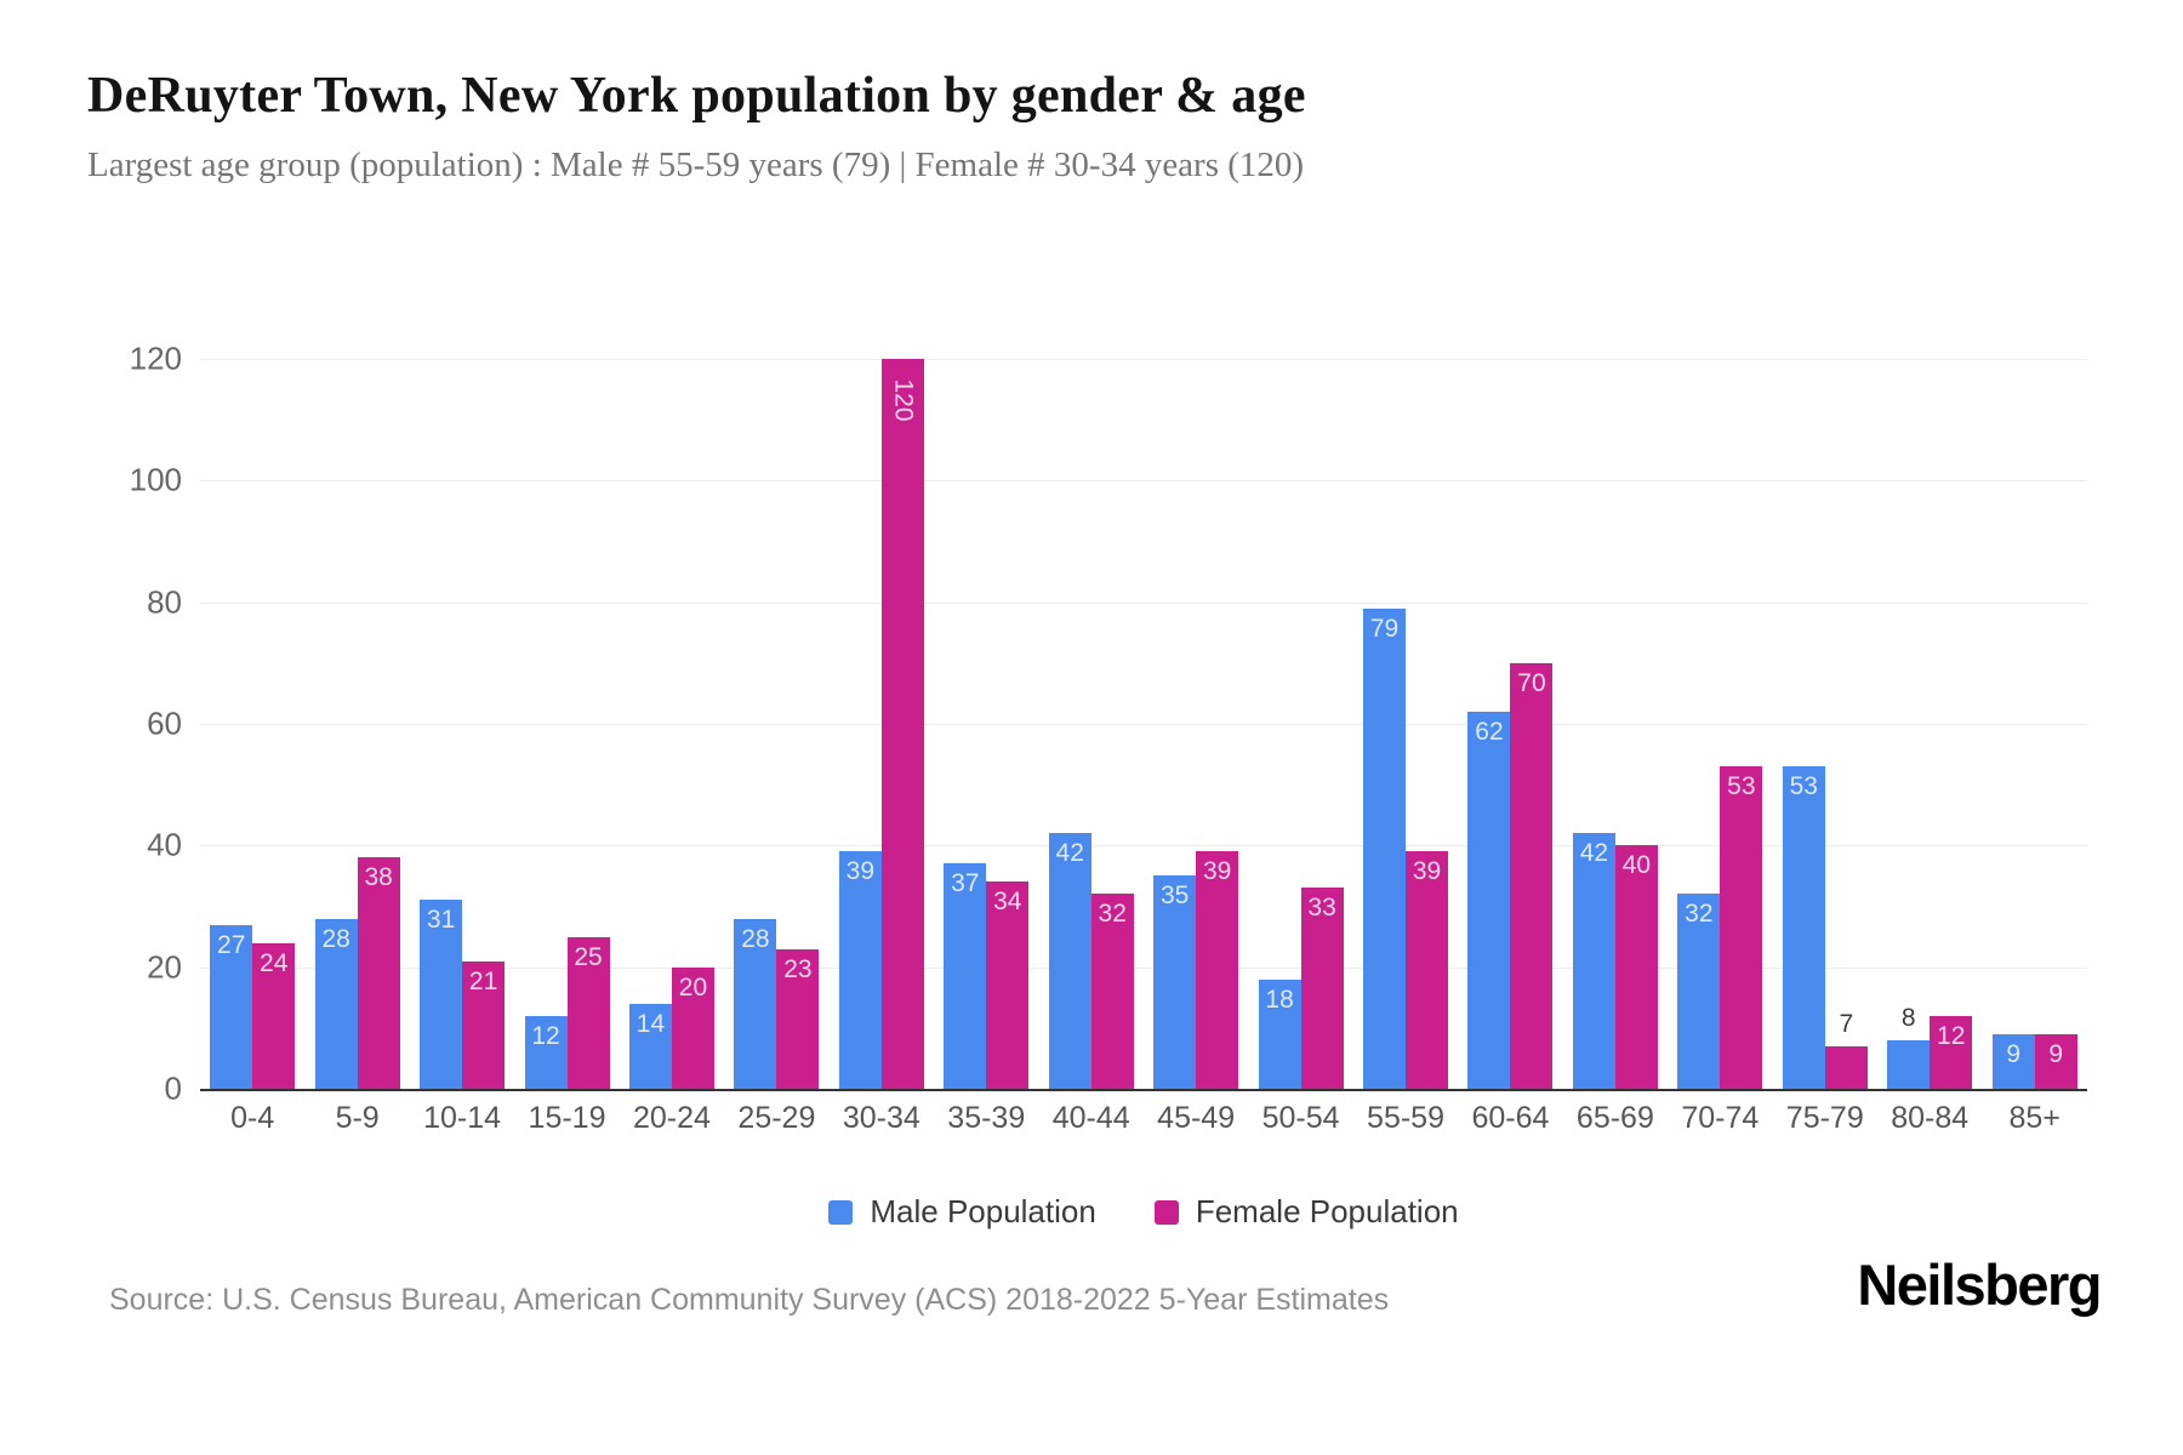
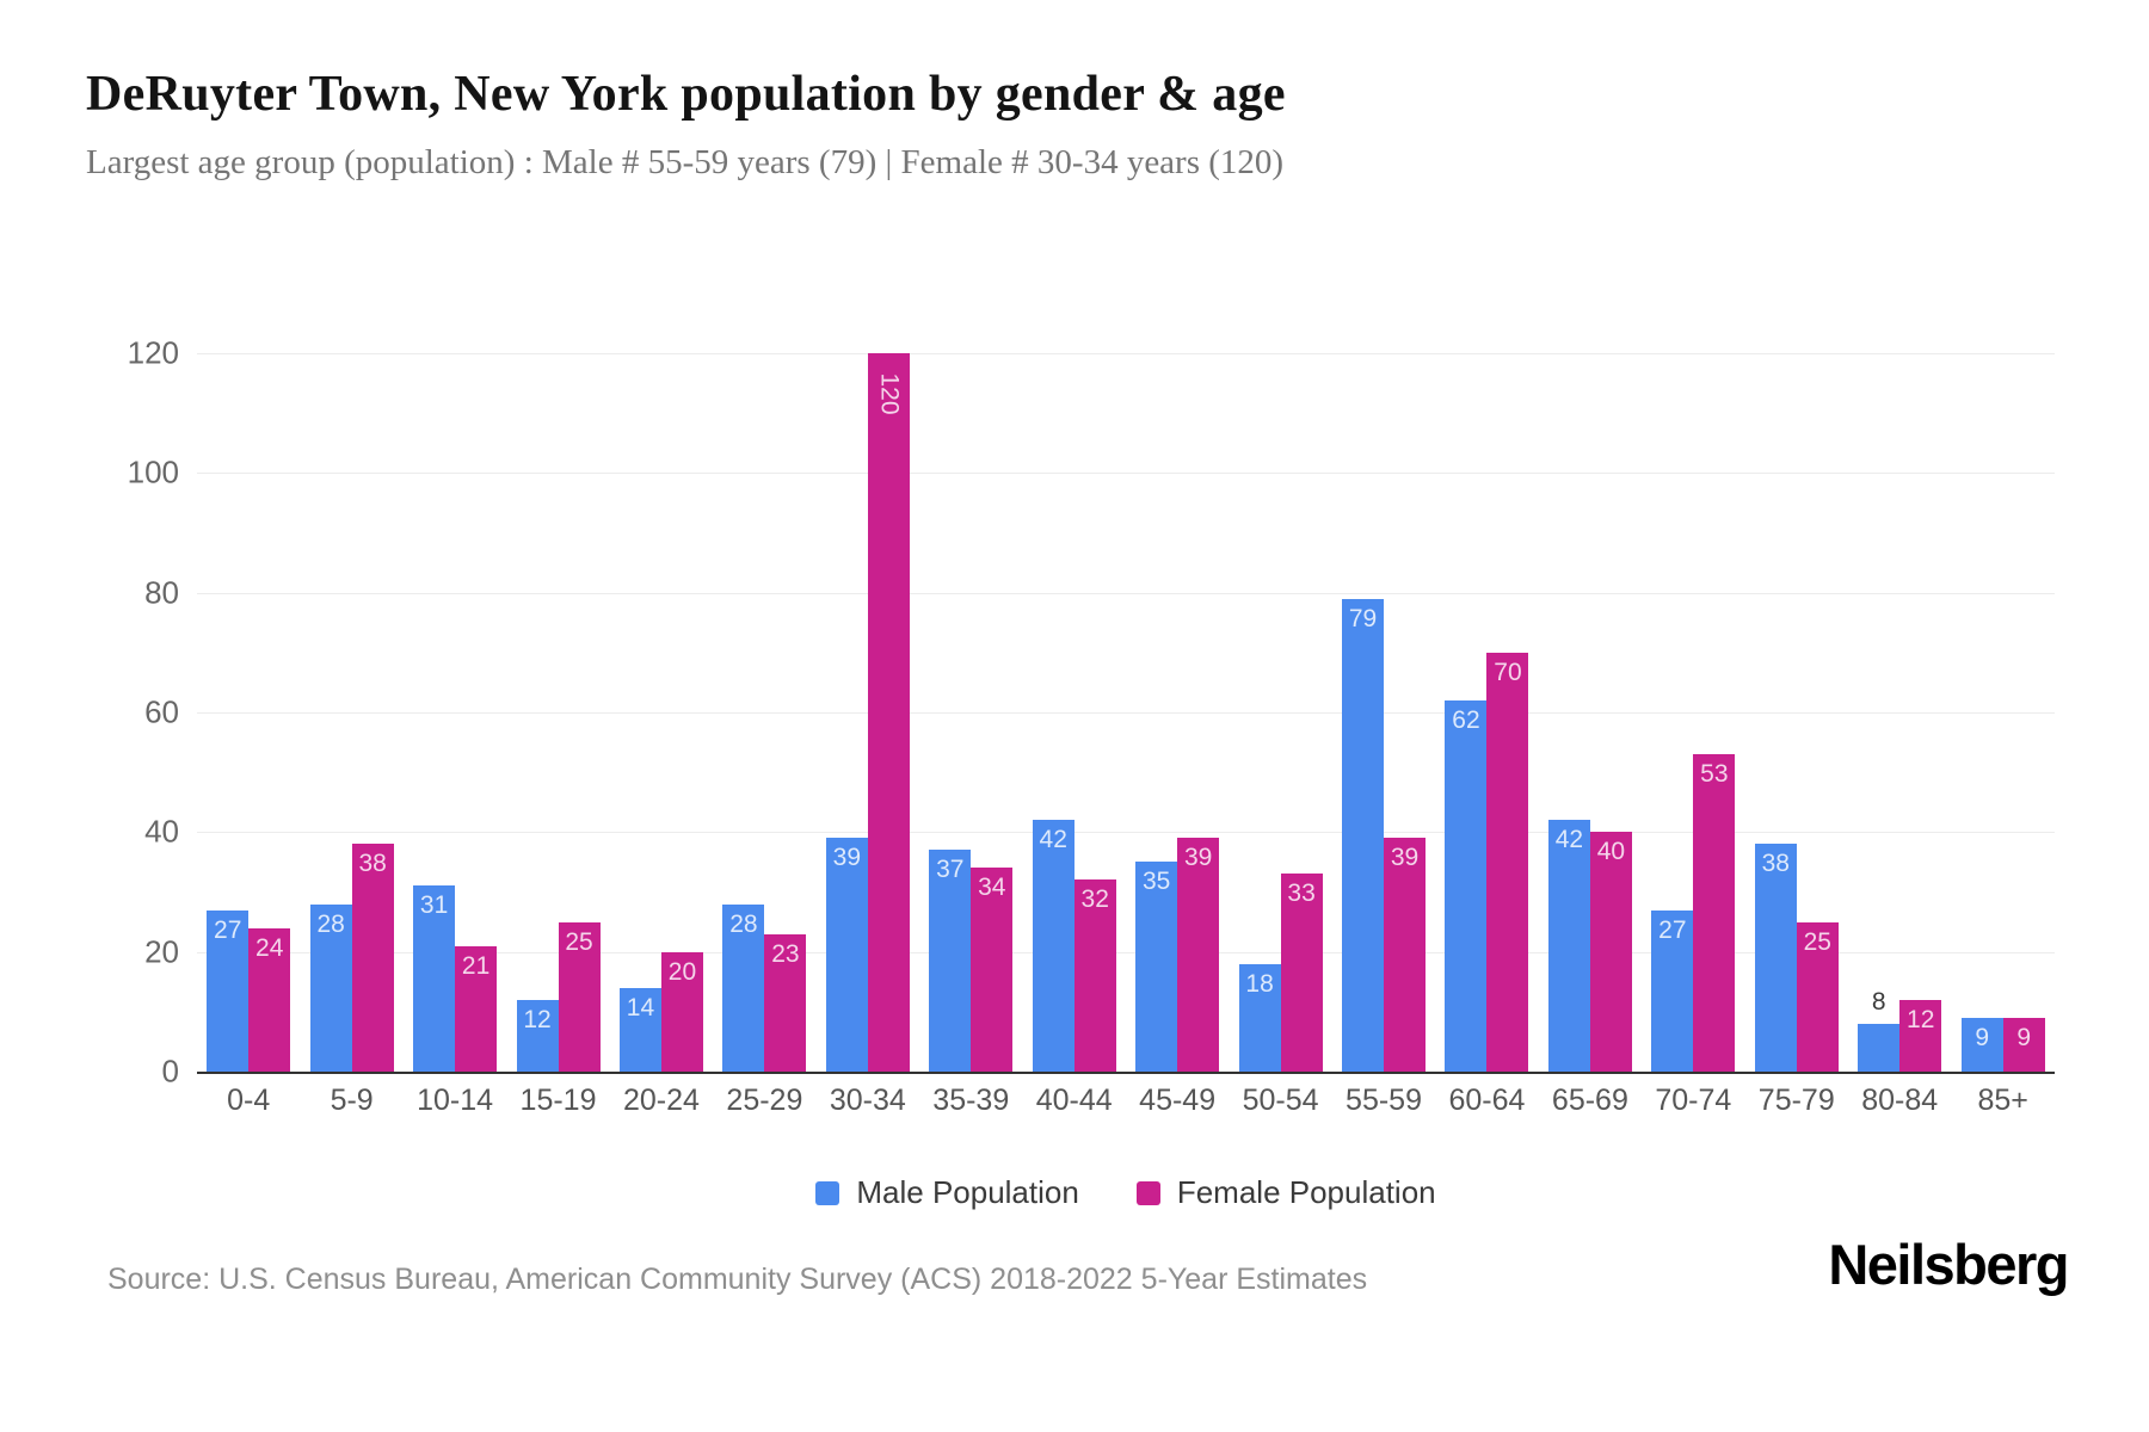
Male Population/70-74: 32 -> 27
Male Population/75-79: 53 -> 38
Female Population/75-79: 7 -> 25
